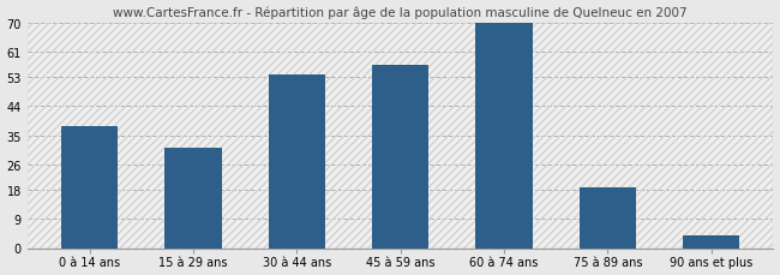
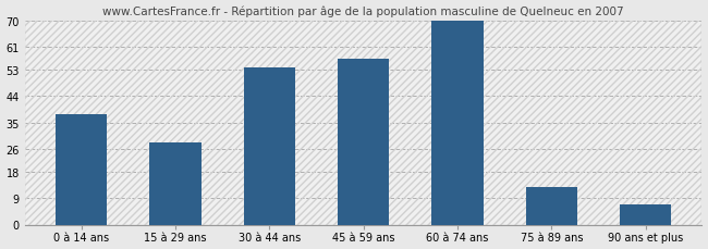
15 à 29 ans: 31 -> 28
75 à 89 ans: 19 -> 13
90 ans et plus: 4 -> 7
